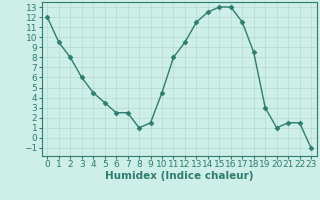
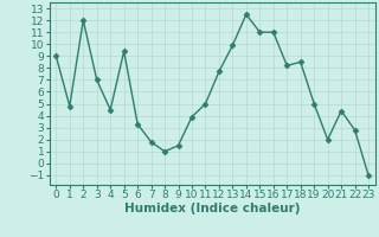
0: 12.0 -> 9.0
1: 9.5 -> 4.8
2: 8.0 -> 12.0
3: 6.0 -> 7.0
5: 3.5 -> 9.4
6: 2.5 -> 3.3
7: 2.5 -> 1.8
10: 4.5 -> 3.9
11: 8.0 -> 5.0
12: 9.5 -> 7.7
13: 11.5 -> 9.9
15: 13.0 -> 11.0
16: 13.0 -> 11.0
17: 11.5 -> 8.2
19: 3.0 -> 5.0
20: 1.0 -> 2.0
21: 1.5 -> 4.4
22: 1.5 -> 2.8
